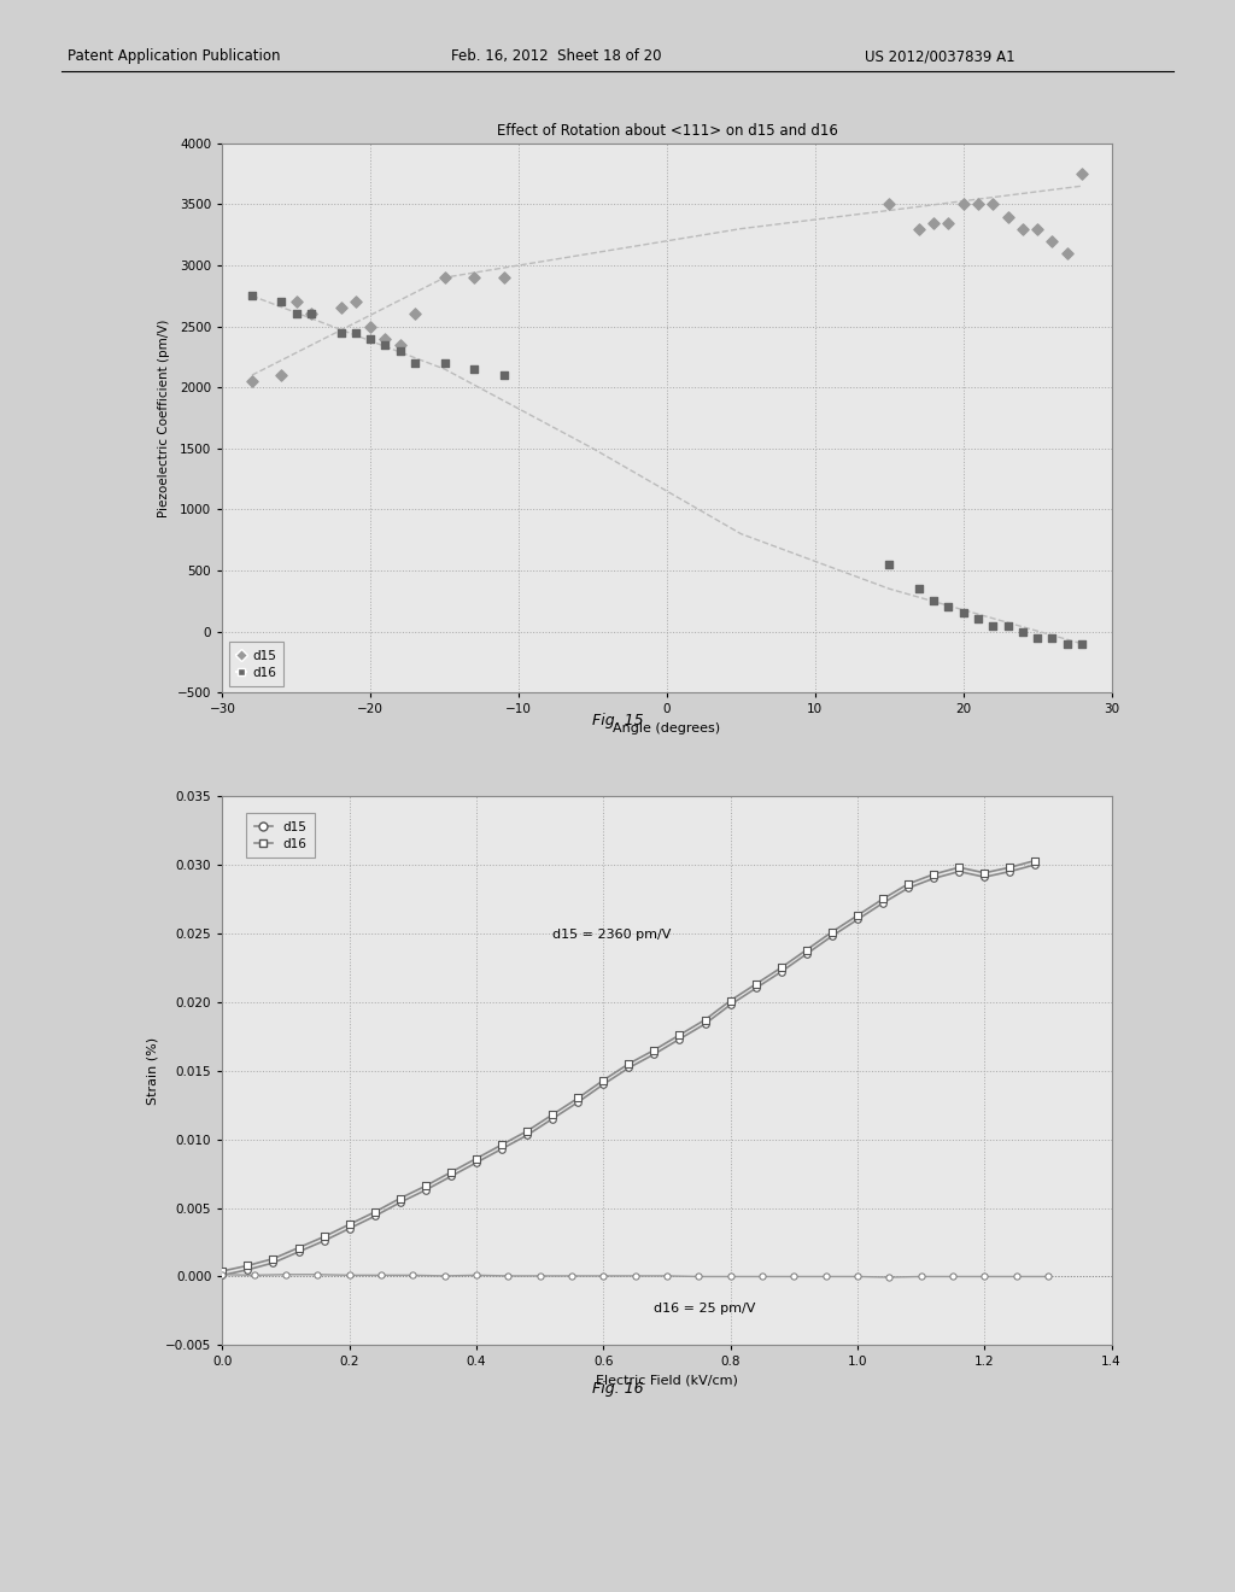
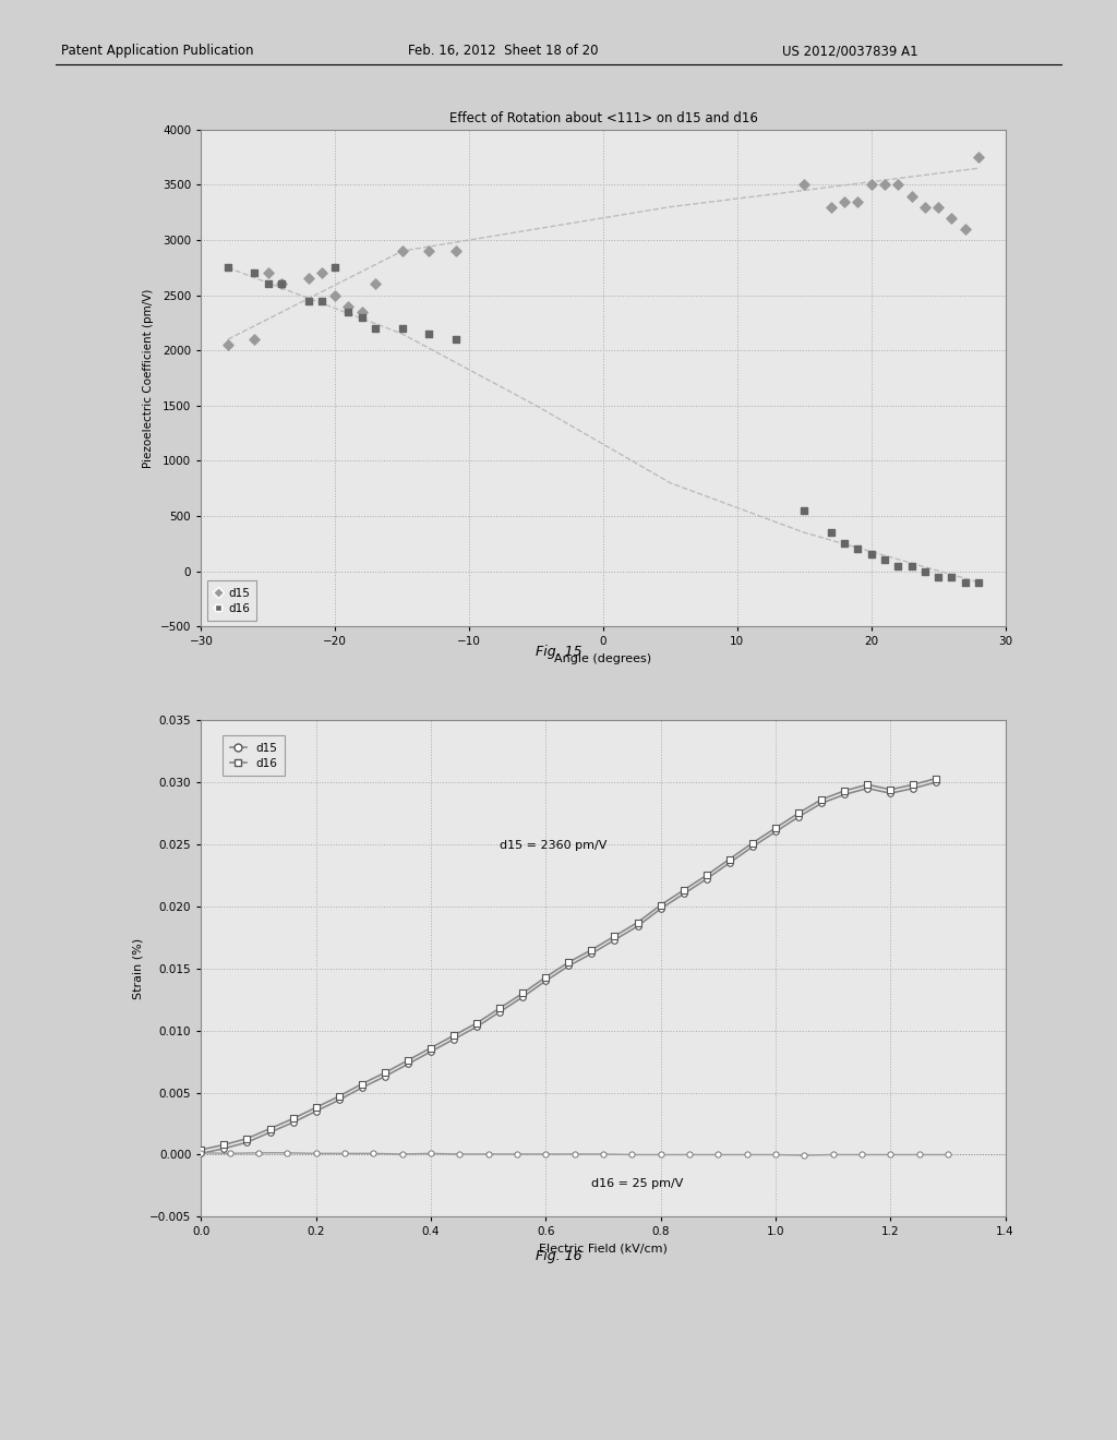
Effect of Rotation about <111> on d15 and d16/d16/−20: 2400 -> 2750
